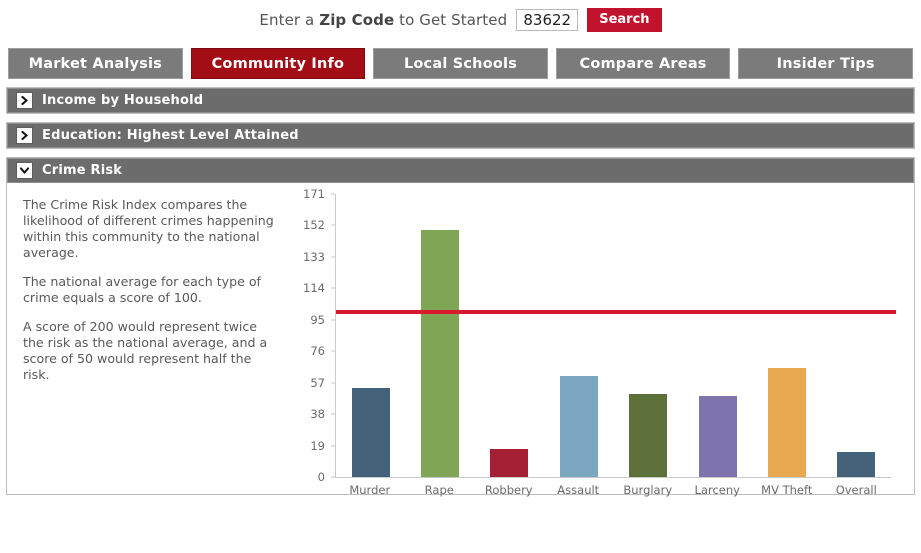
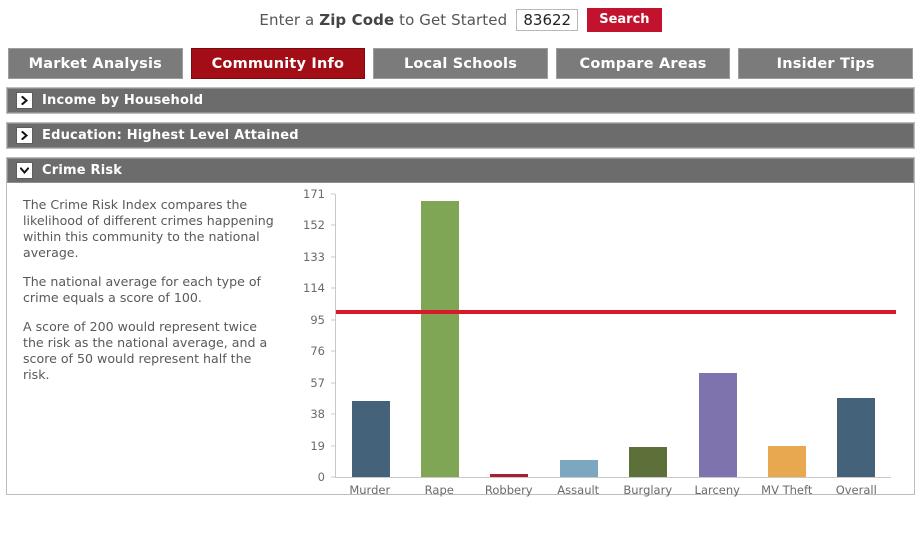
Murder: 54 -> 46
Rape: 149 -> 167
Robbery: 17 -> 2
Assault: 61 -> 10
Burglary: 50 -> 18
Larceny: 49 -> 63
MV Theft: 66 -> 19
Overall: 15 -> 48
